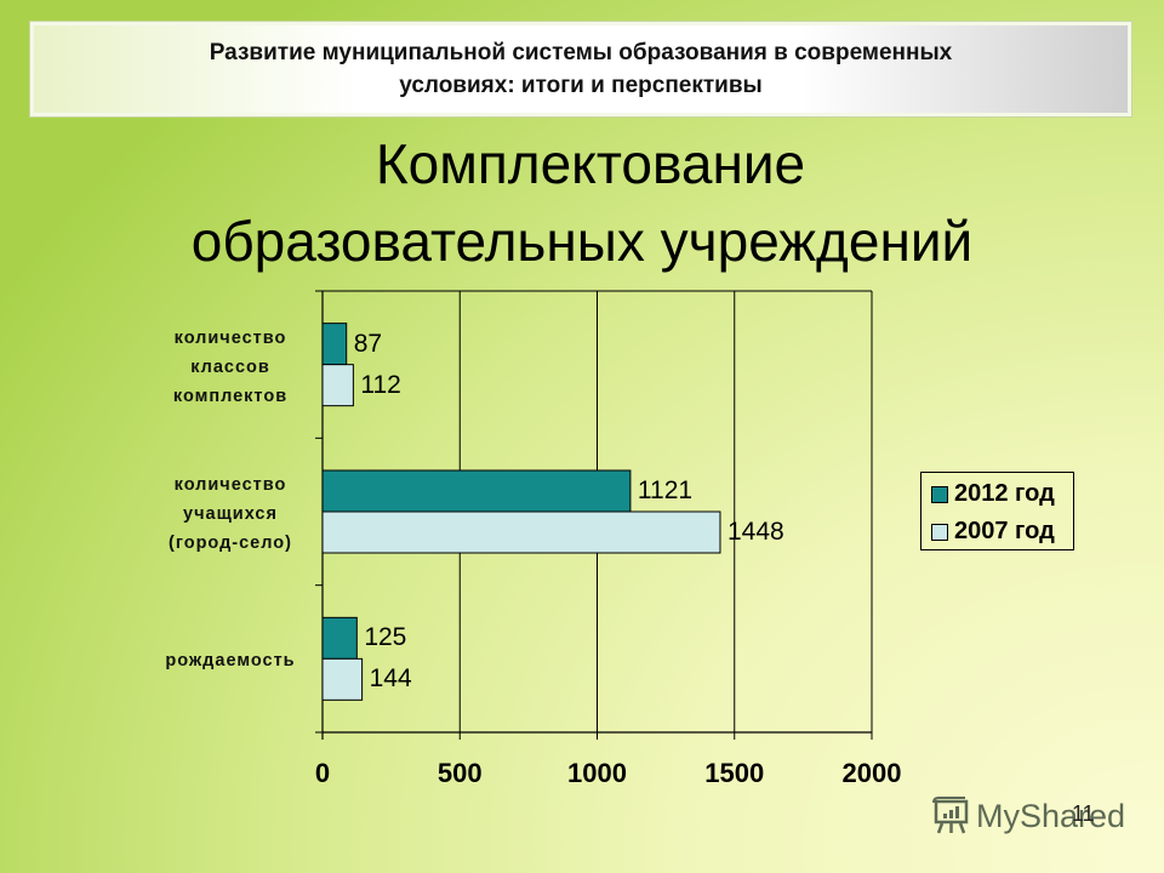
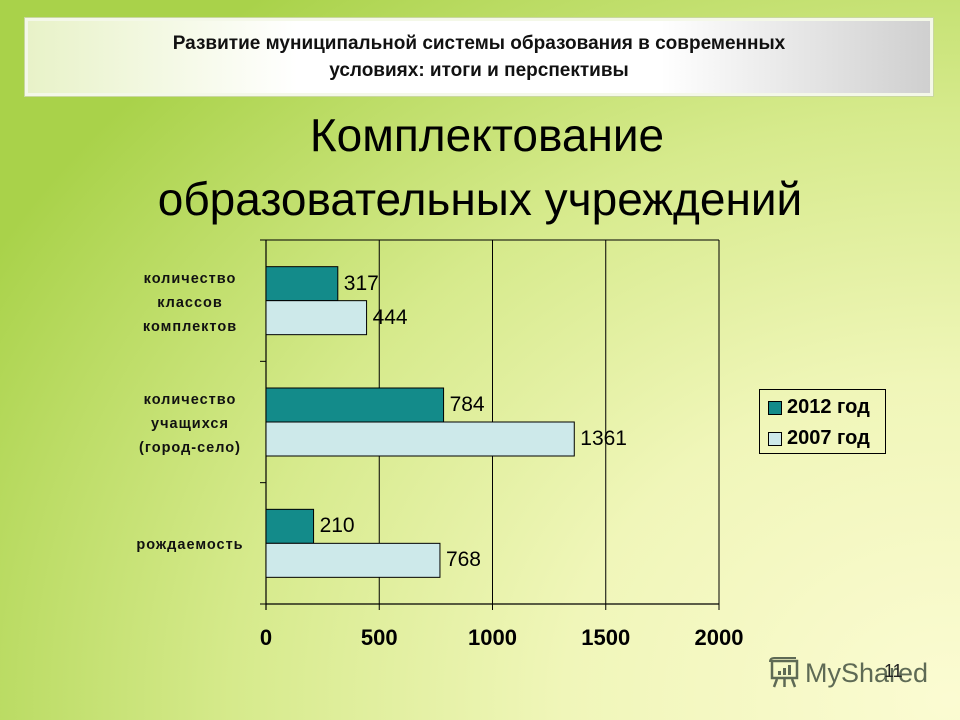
2012 год/количество классов комплектов: 87 -> 317
2007 год/количество классов комплектов: 112 -> 444
2012 год/количество учащихся (город-село): 1121 -> 784
2007 год/количество учащихся (город-село): 1448 -> 1361
2012 год/рождаемость: 125 -> 210
2007 год/рождаемость: 144 -> 768
